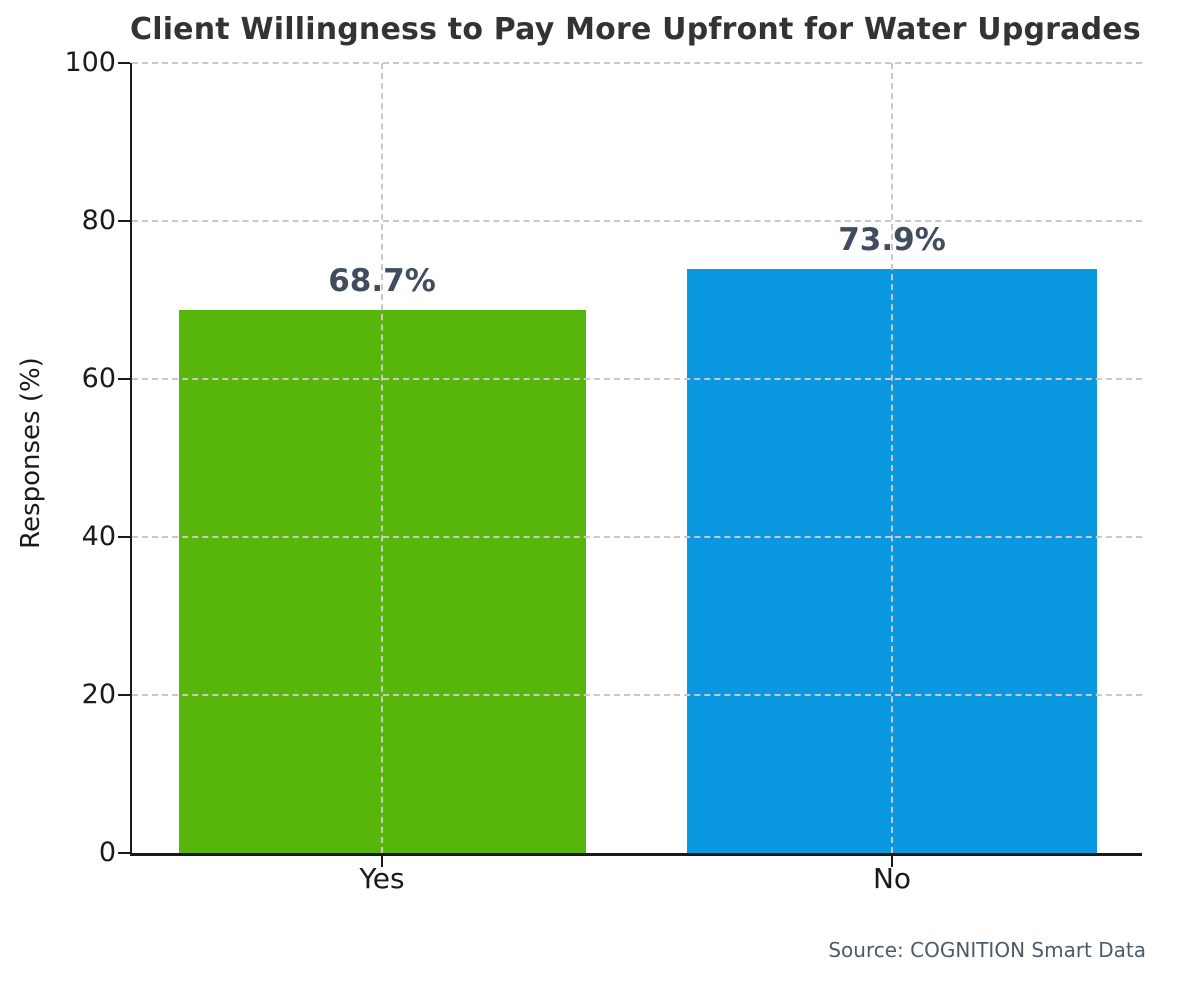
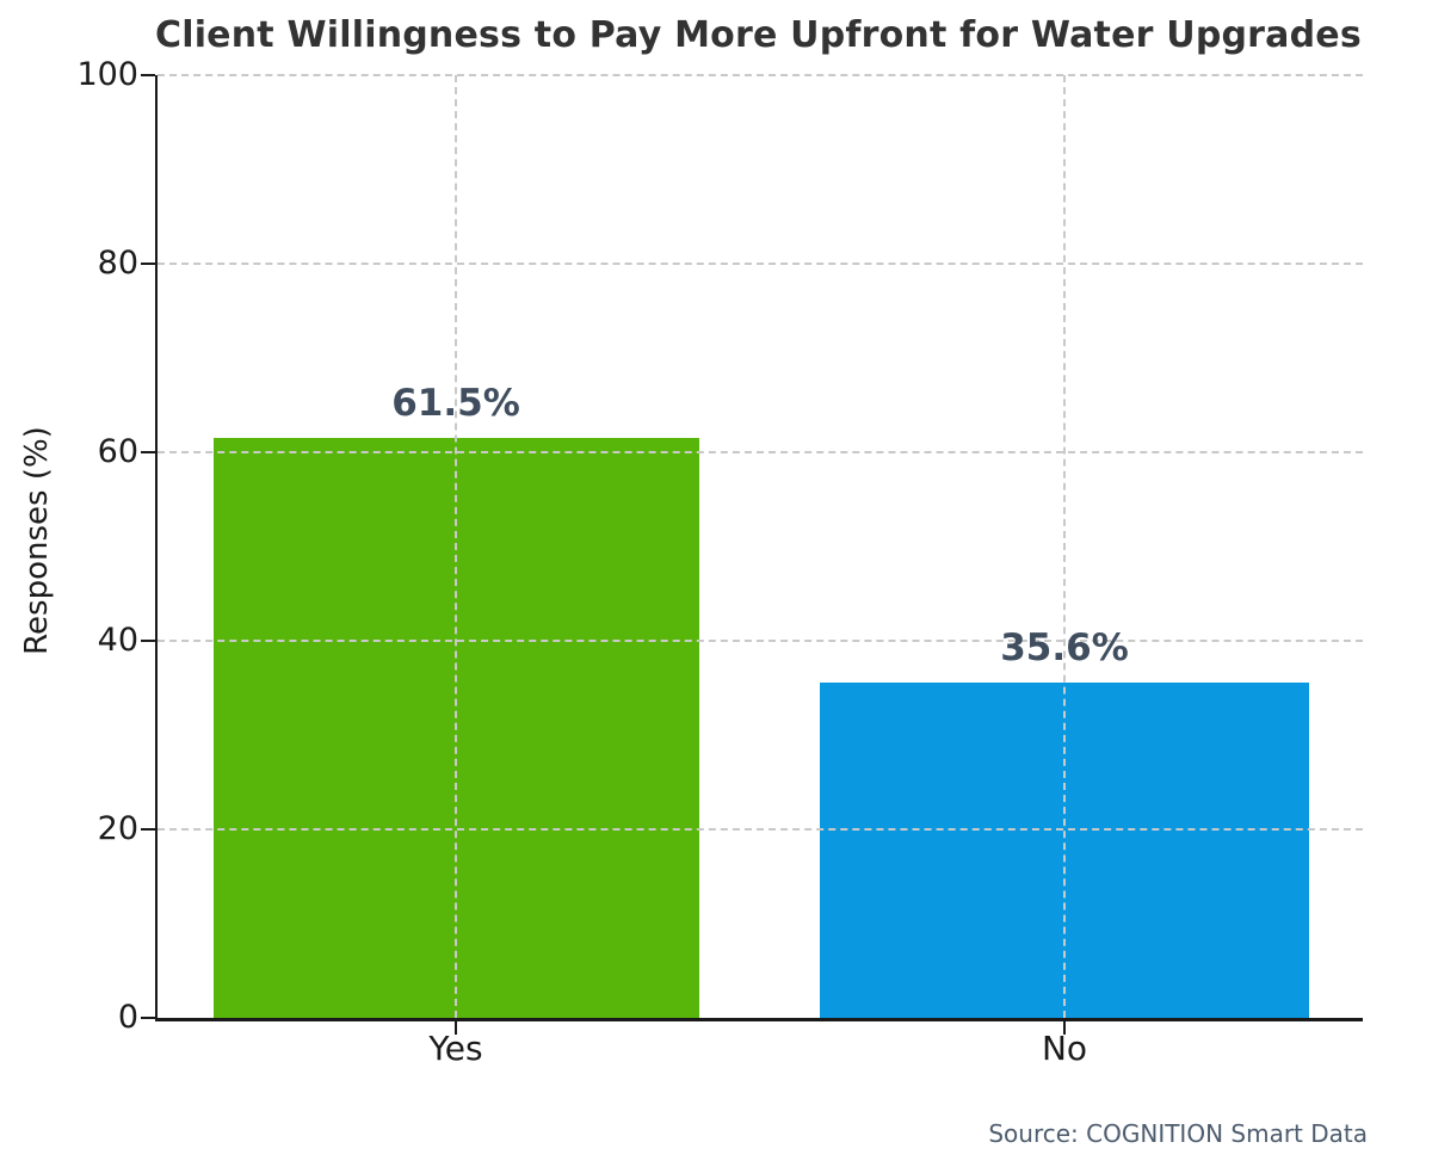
Yes: 68.7% -> 61.5%
No: 73.9% -> 35.6%
